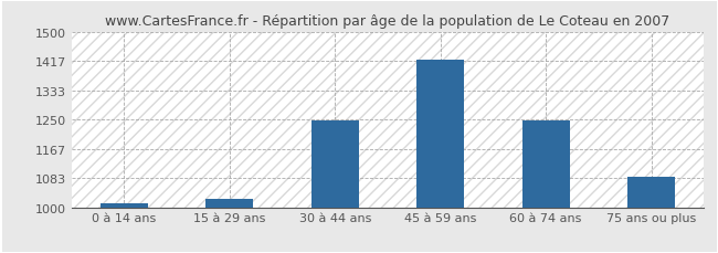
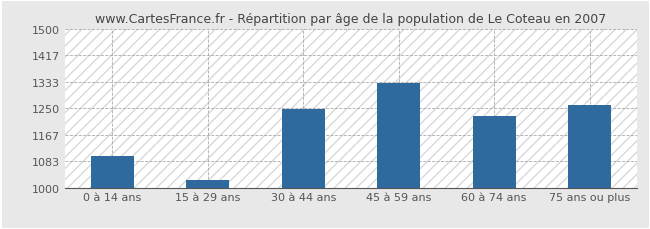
0 à 14 ans: 1012 -> 1100
45 à 59 ans: 1422 -> 1330
60 à 74 ans: 1248 -> 1225
75 ans ou plus: 1087 -> 1260
